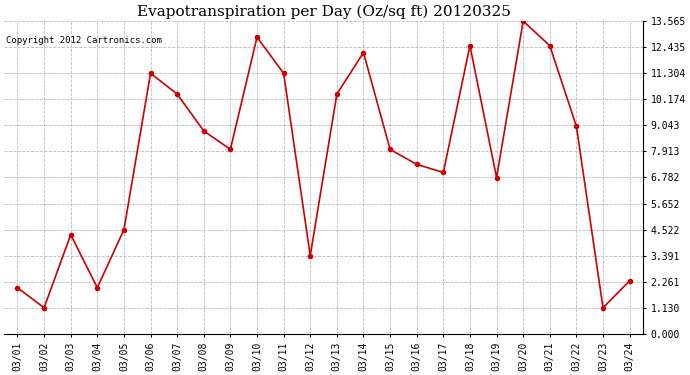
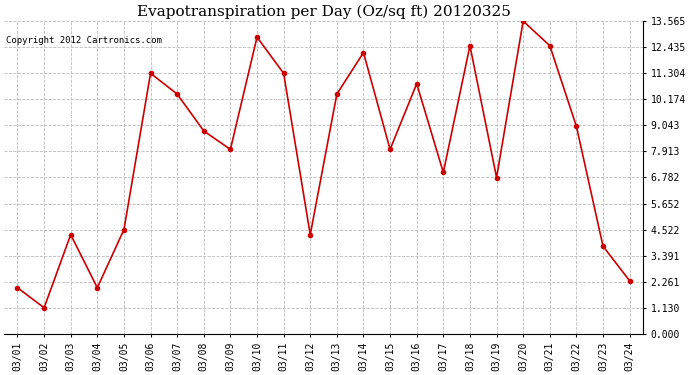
03/12: 3.39 -> 4.30
03/16: 7.35 -> 10.85
03/23: 1.13 -> 3.80
